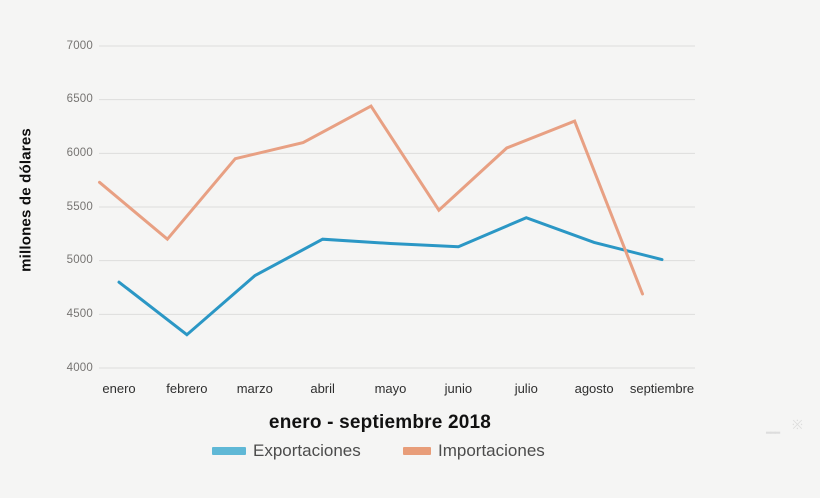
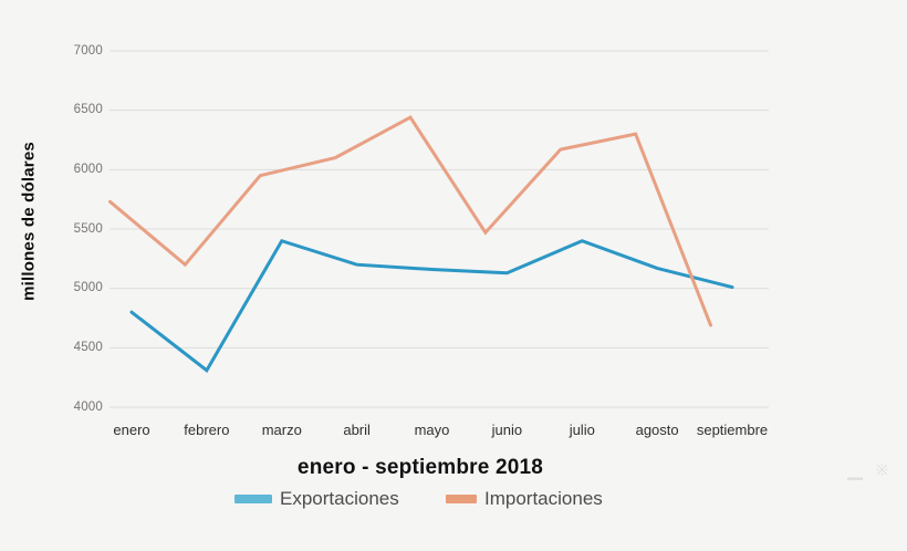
Exportaciones/marzo: 4860 -> 5400
Importaciones/julio: 6050 -> 6170
